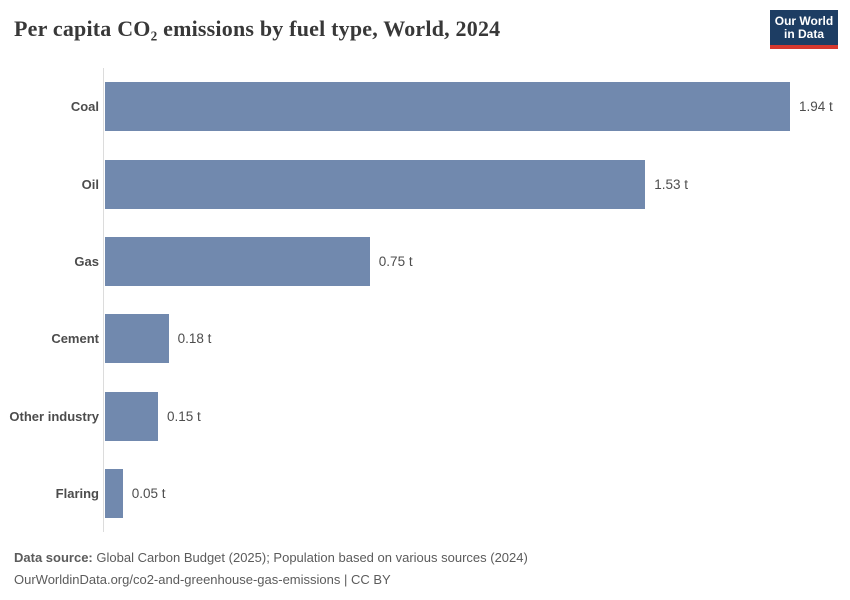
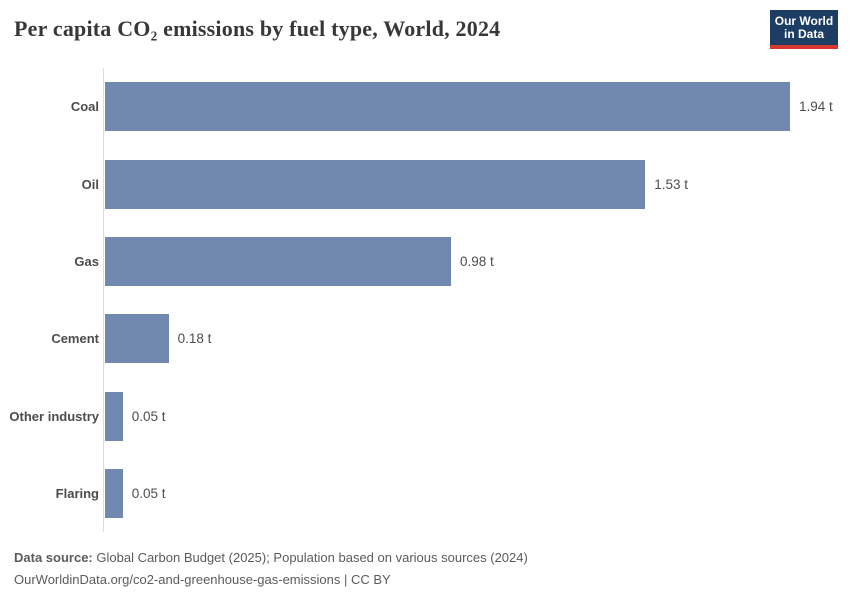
Gas: 0.75 -> 0.98
Other industry: 0.15 -> 0.05
